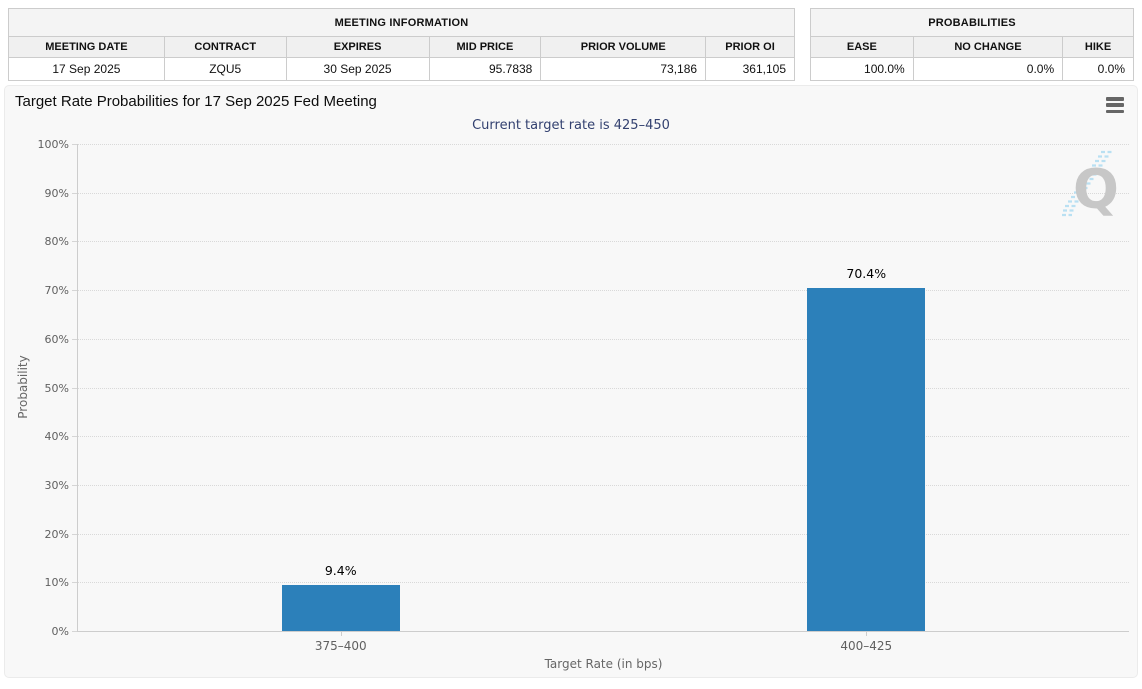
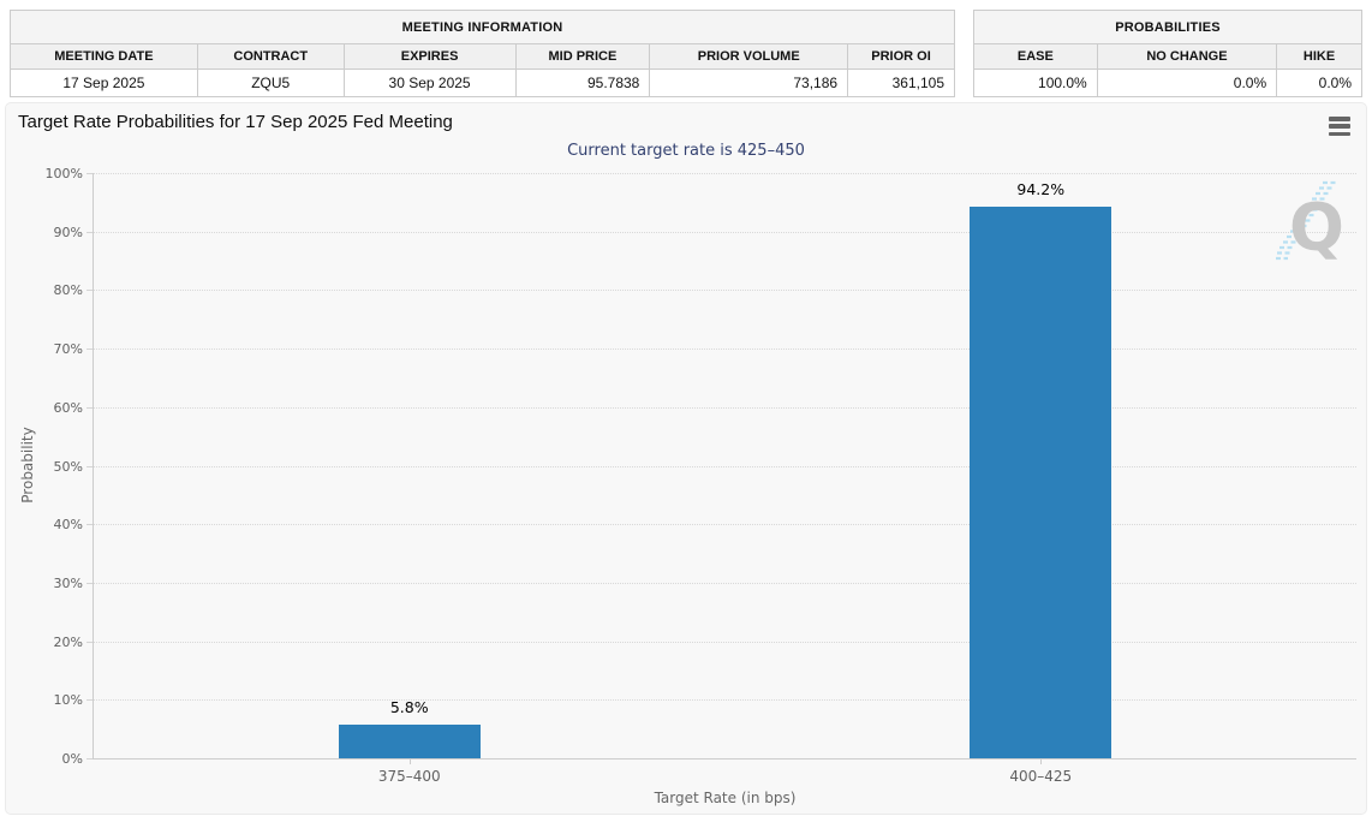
375–400: 9.4% -> 5.8%
400–425: 70.4% -> 94.2%
